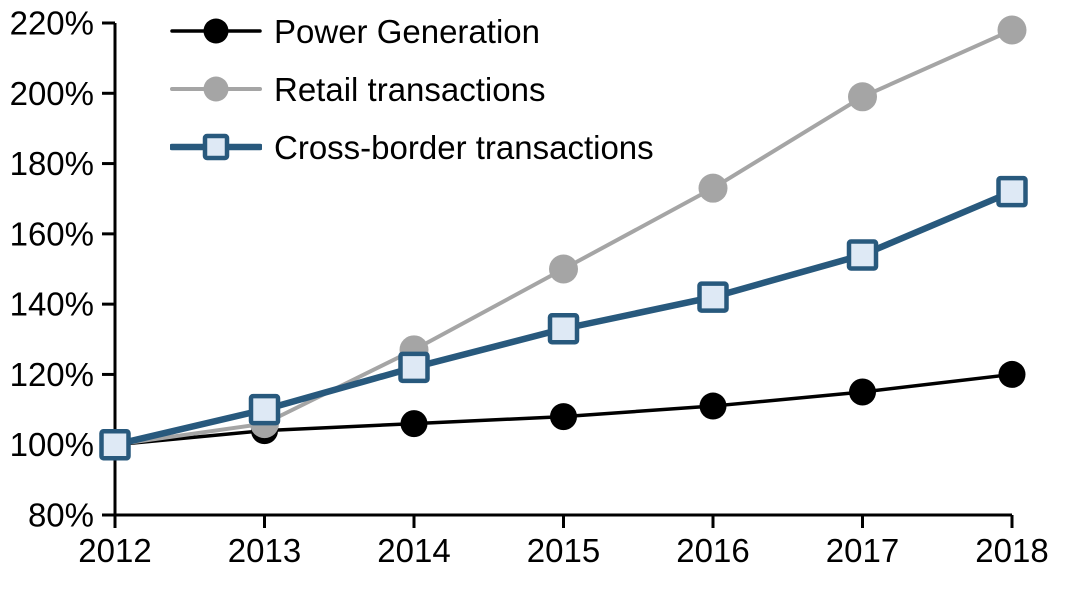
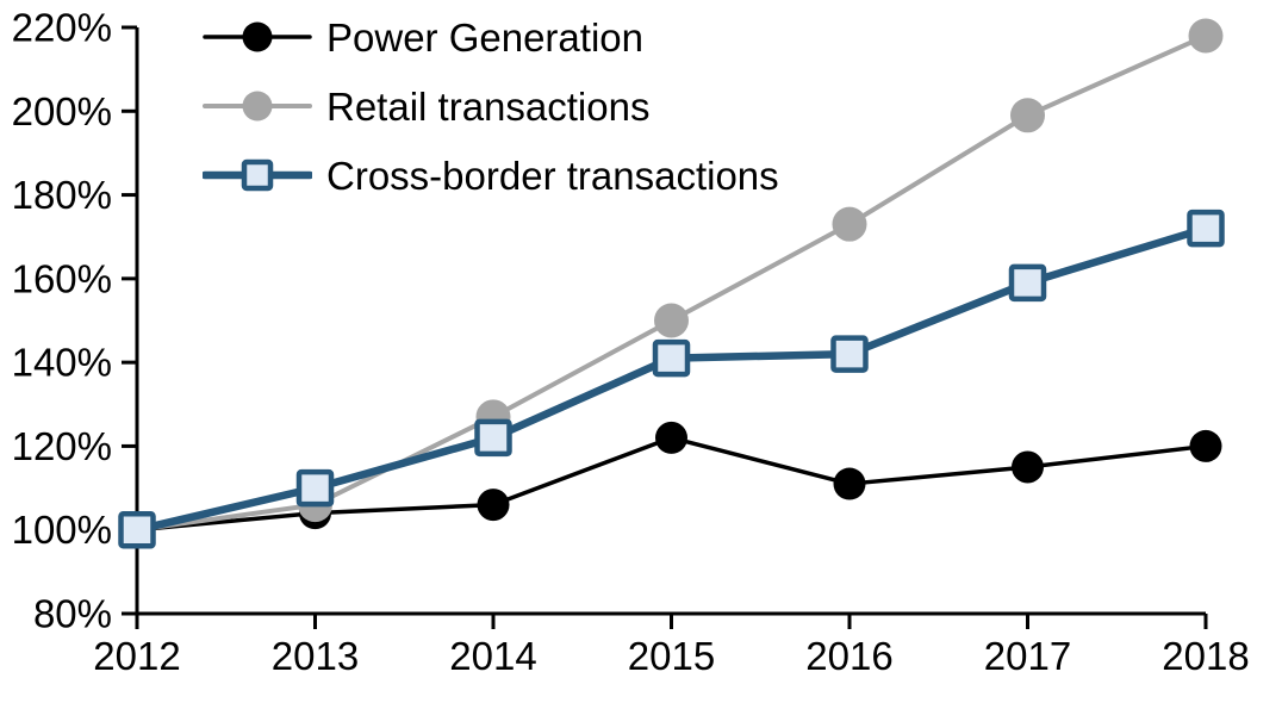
Power Generation/2015: 108% -> 122%
Cross-border transactions/2015: 133% -> 141%
Cross-border transactions/2017: 154% -> 159%
